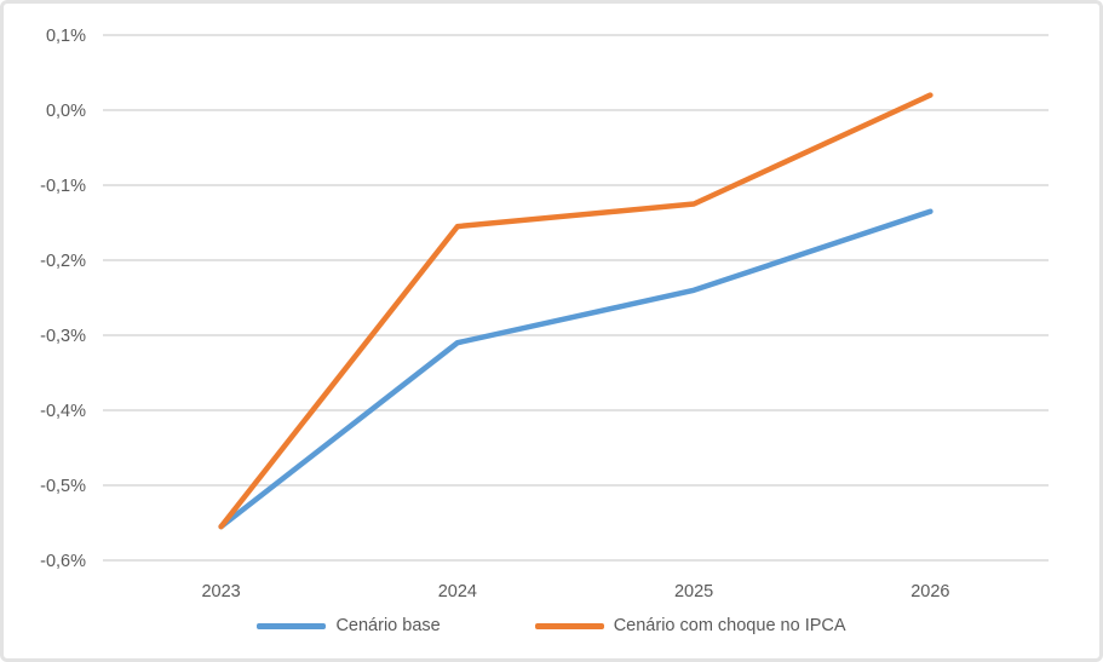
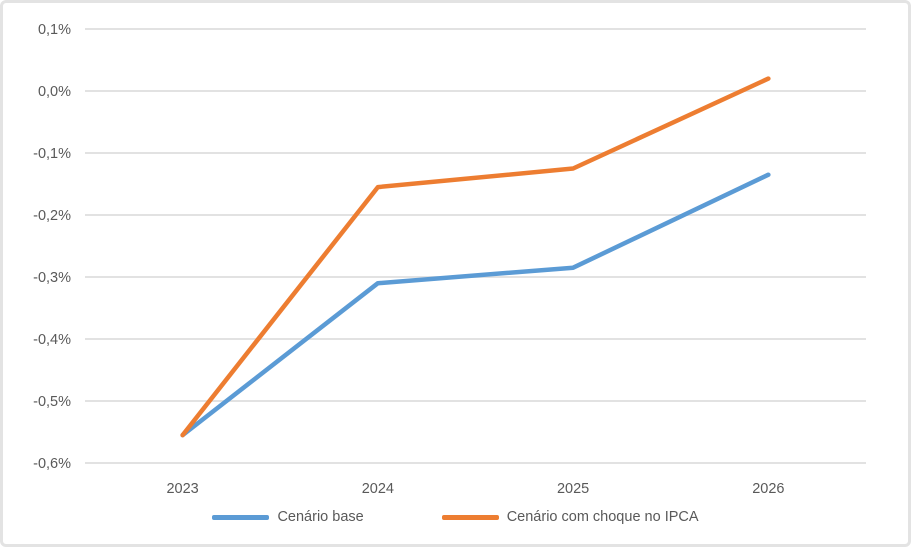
Cenário base/2025: -0,24% -> -0,28%
